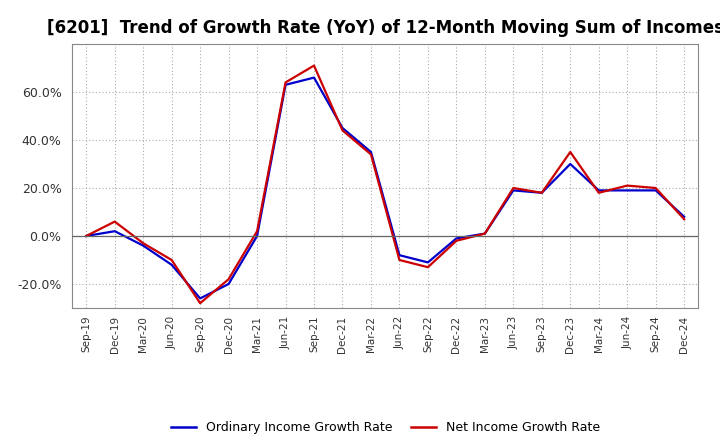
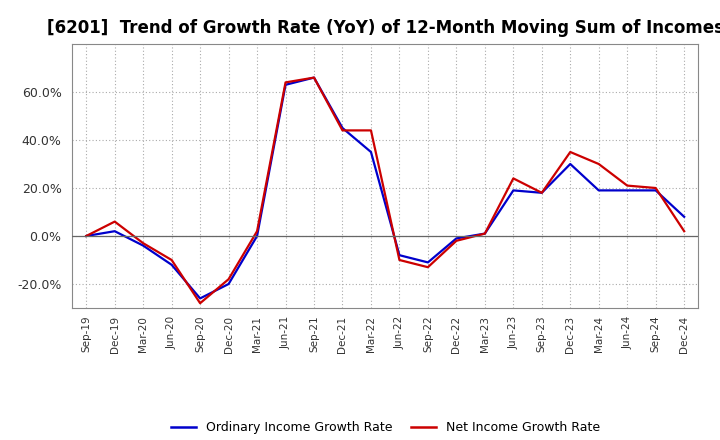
Net Income Growth Rate/Sep-21: 71% -> 66%
Net Income Growth Rate/Mar-22: 34% -> 44%
Net Income Growth Rate/Jun-23: 20% -> 24%
Net Income Growth Rate/Mar-24: 18% -> 30%
Net Income Growth Rate/Dec-24: 7% -> 2%
